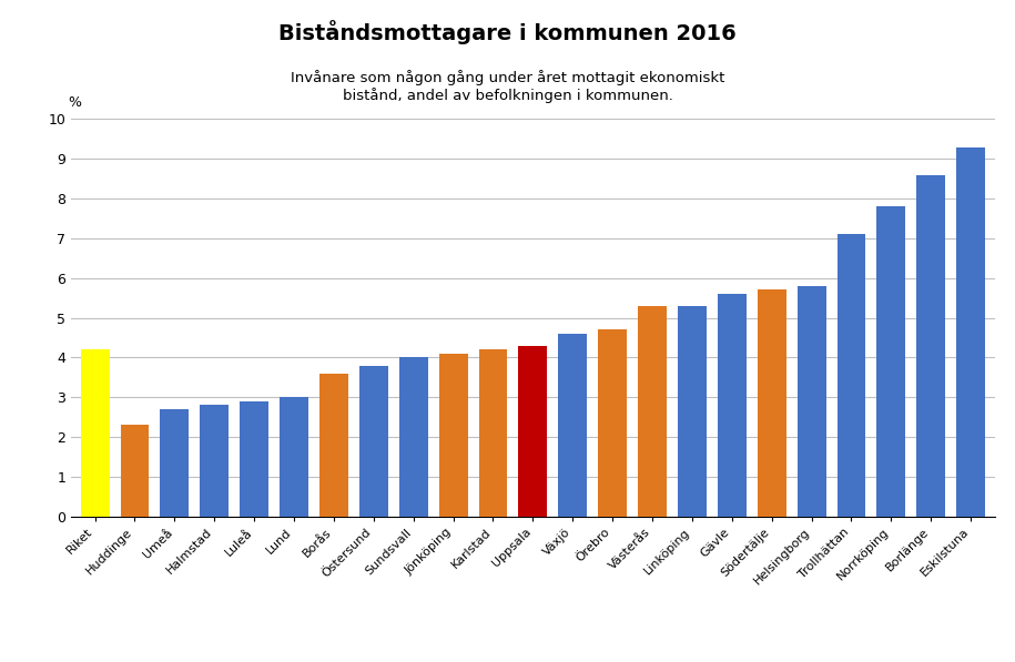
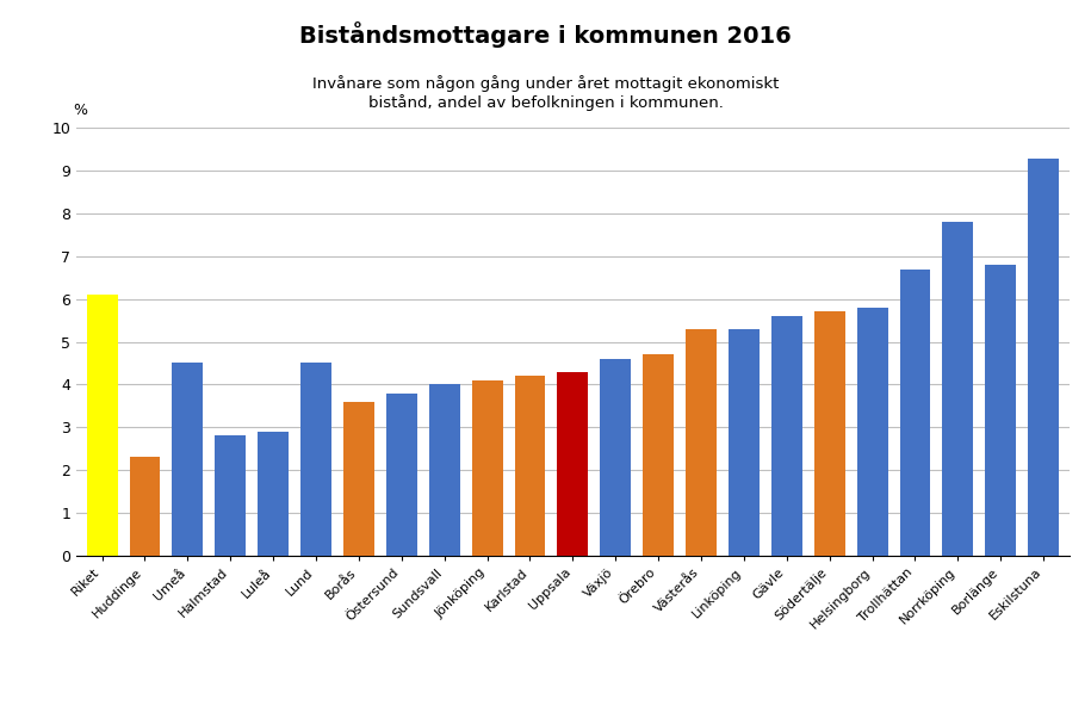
Riket: 4.2 -> 6.1
Umeå: 2.7 -> 4.5
Lund: 3.0 -> 4.5
Trollhättan: 7.1 -> 6.7
Borlänge: 8.6 -> 6.8
